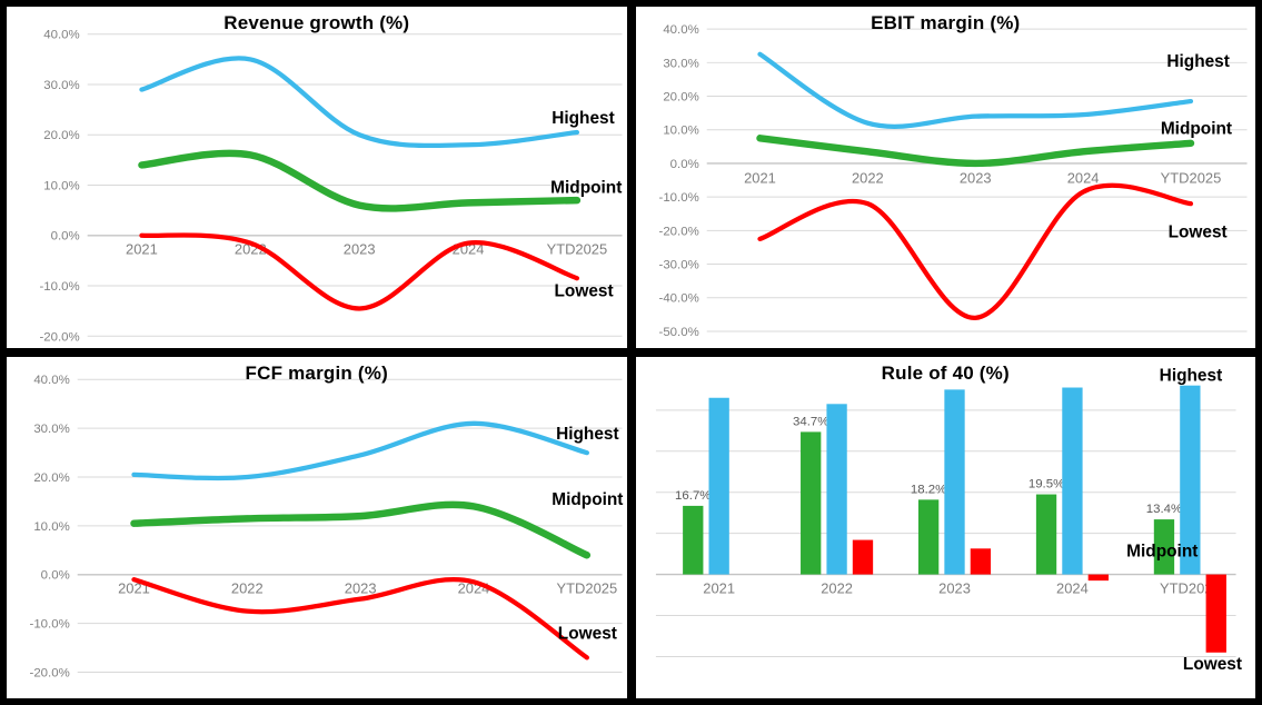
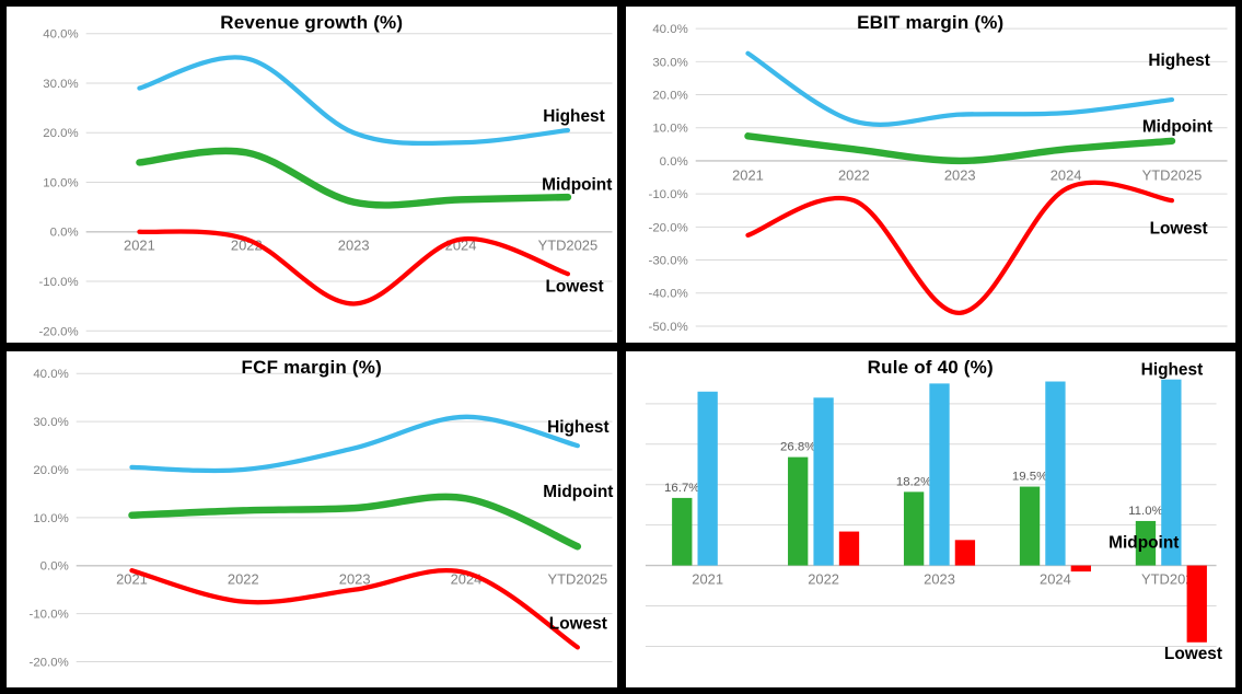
Rule of 40 (%)/Midpoint/2022: 34.7% -> 26.8%
Rule of 40 (%)/Midpoint/YTD2025: 13.4% -> 11.0%
